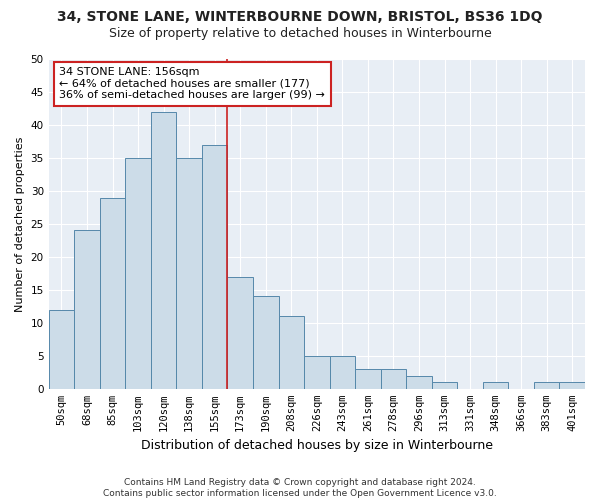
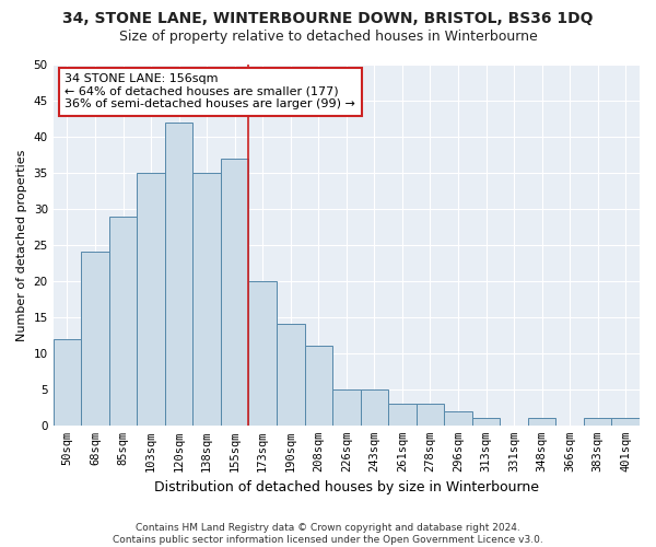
173sqm: 17 -> 20
